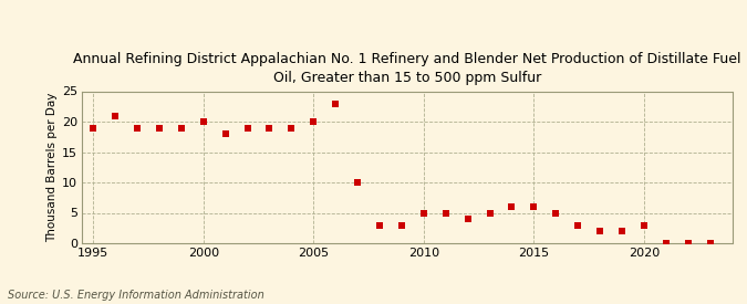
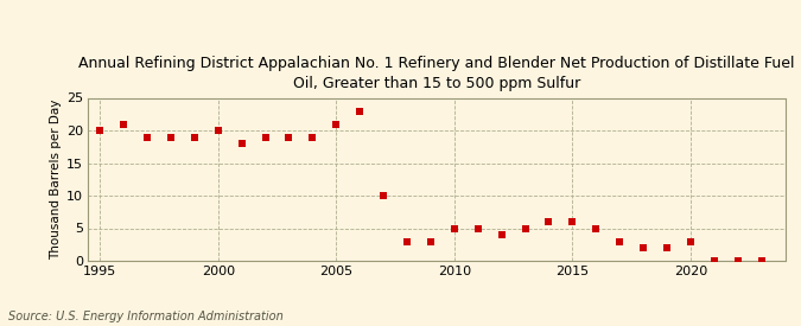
1995: 19 -> 20
2005: 20 -> 21
